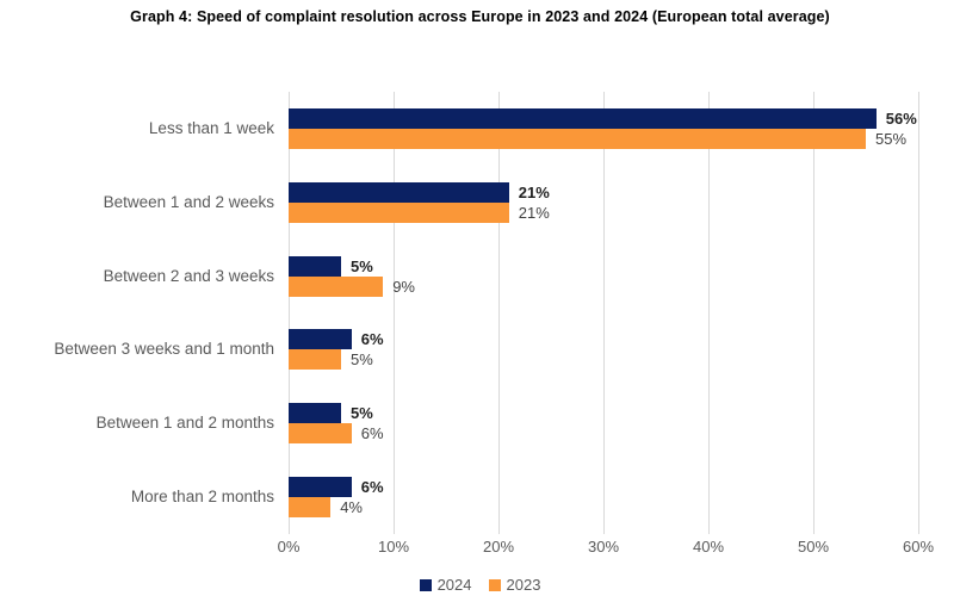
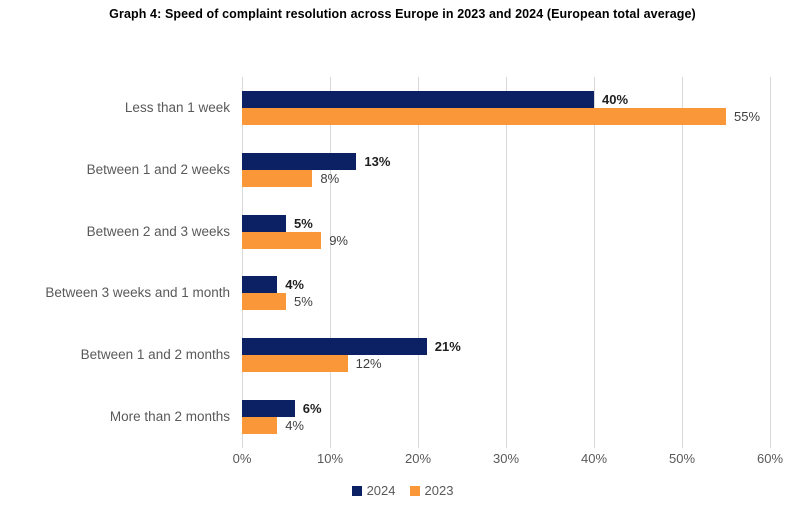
2024/Less than 1 week: 56% -> 40%
2024/Between 1 and 2 weeks: 21% -> 13%
2023/Between 1 and 2 weeks: 21% -> 8%
2024/Between 3 weeks and 1 month: 6% -> 4%
2024/Between 1 and 2 months: 5% -> 21%
2023/Between 1 and 2 months: 6% -> 12%
